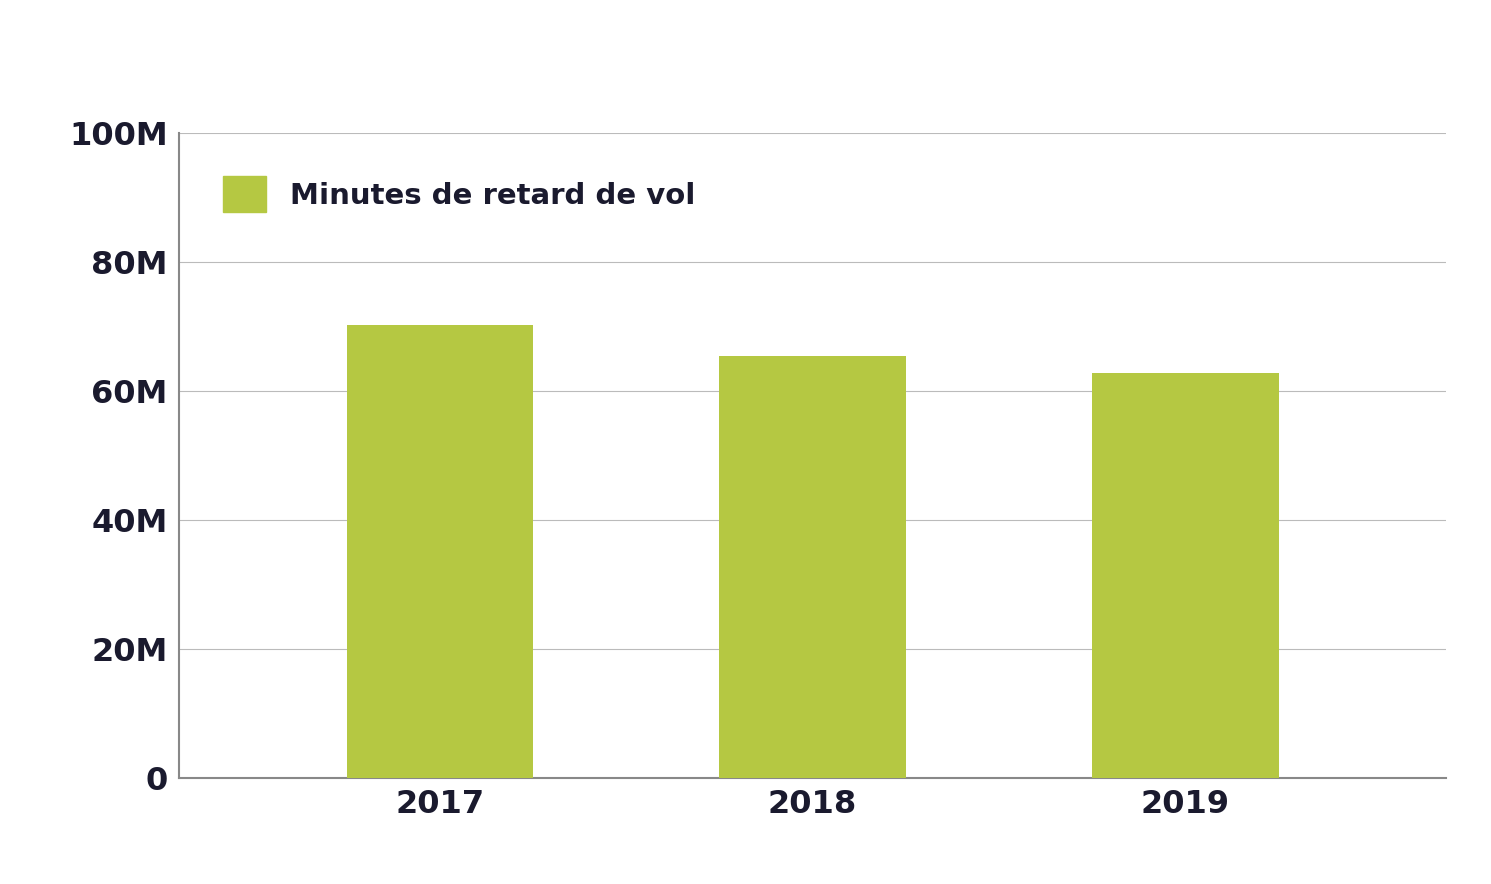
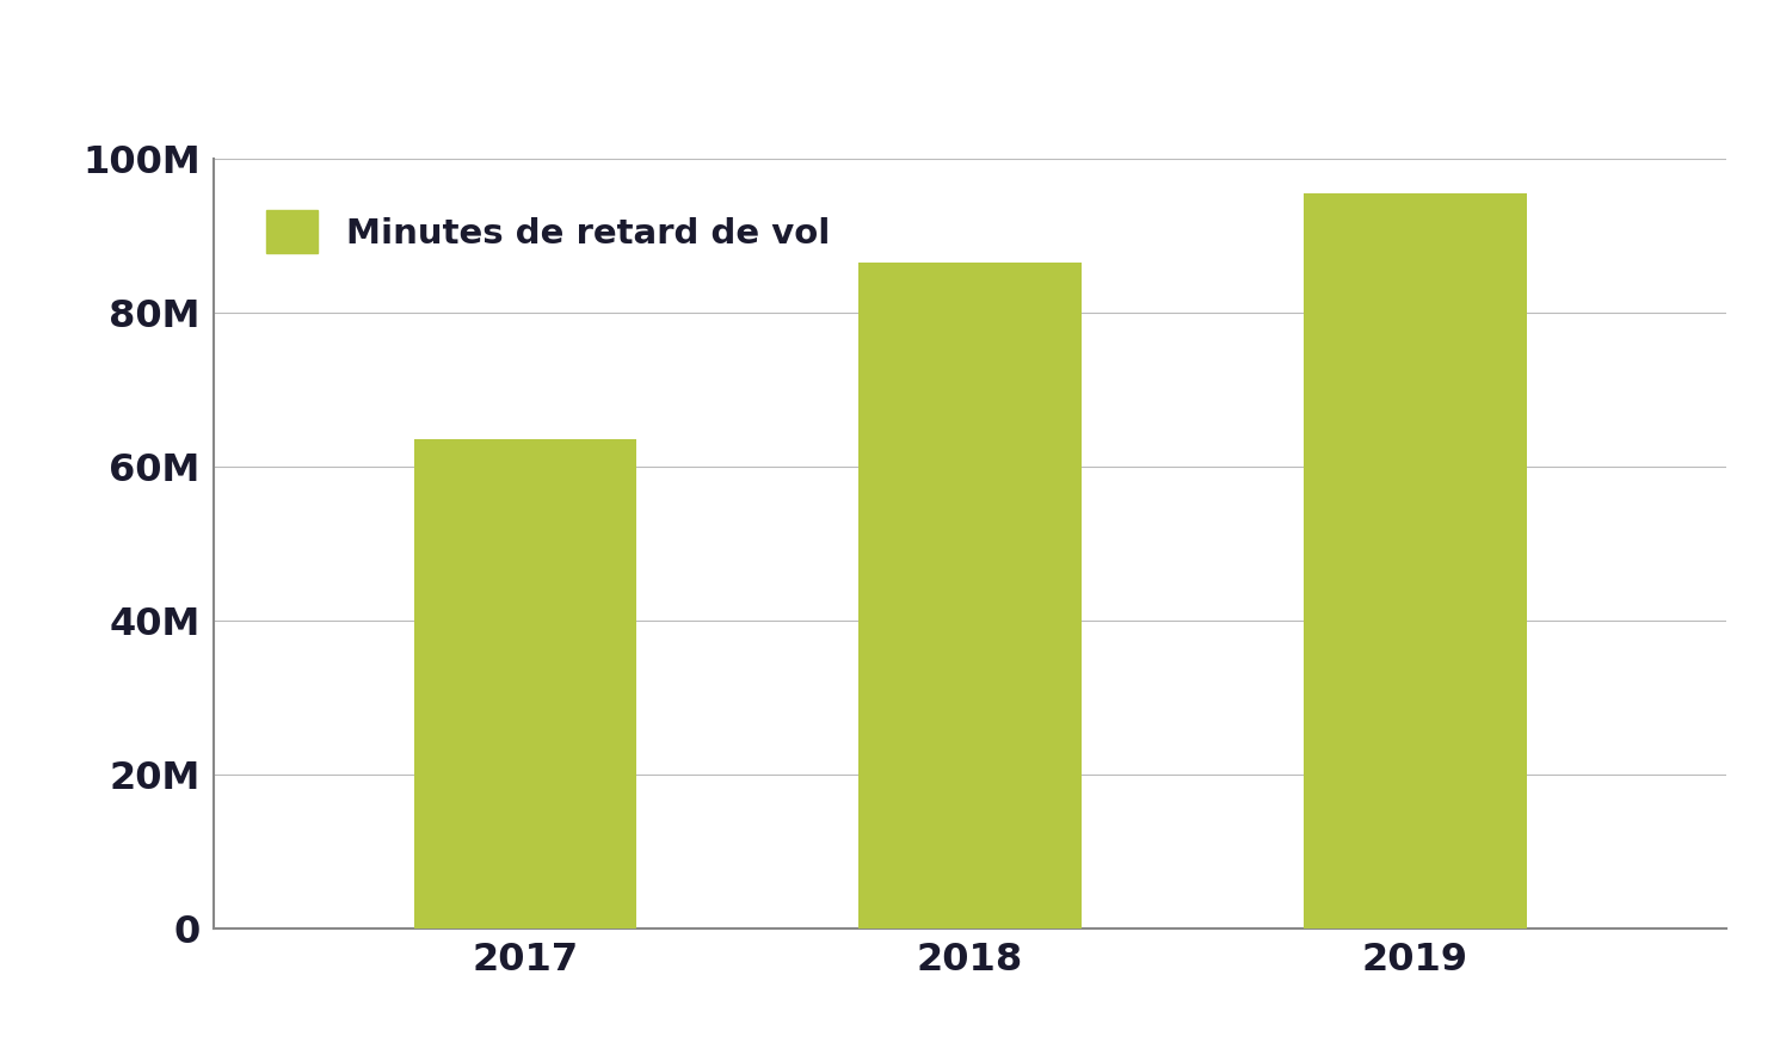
2017: 70.2M -> 63.5M
2018: 65.4M -> 86.5M
2019: 62.8M -> 95.5M
